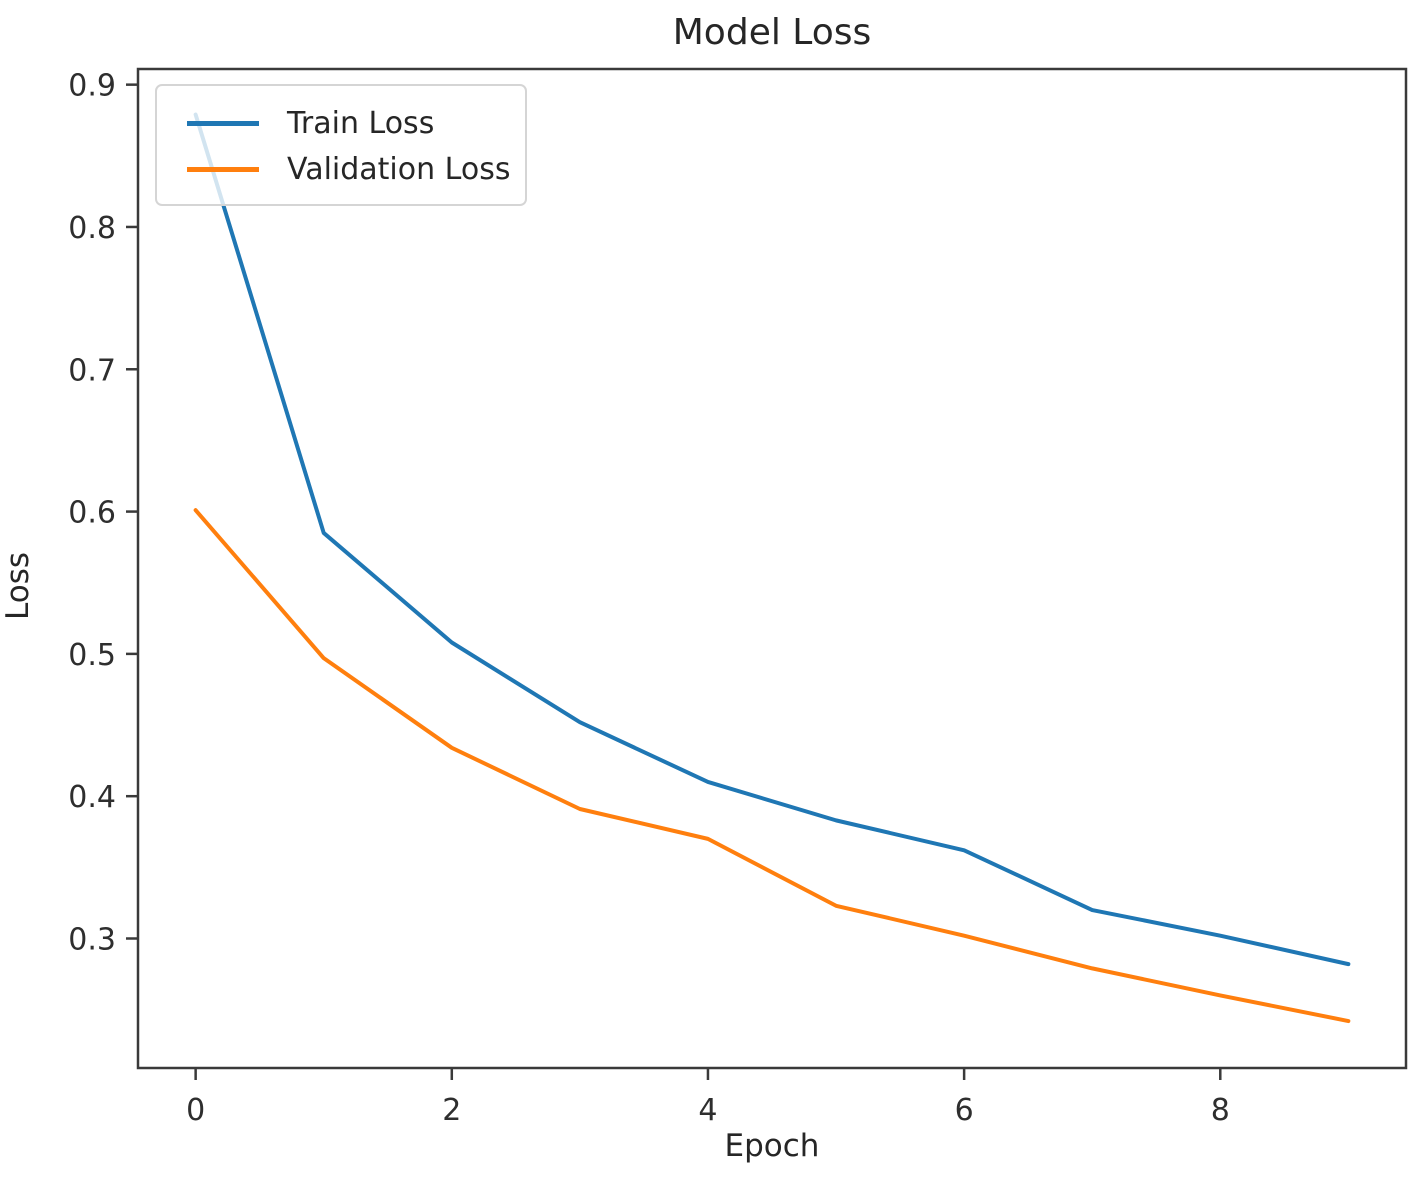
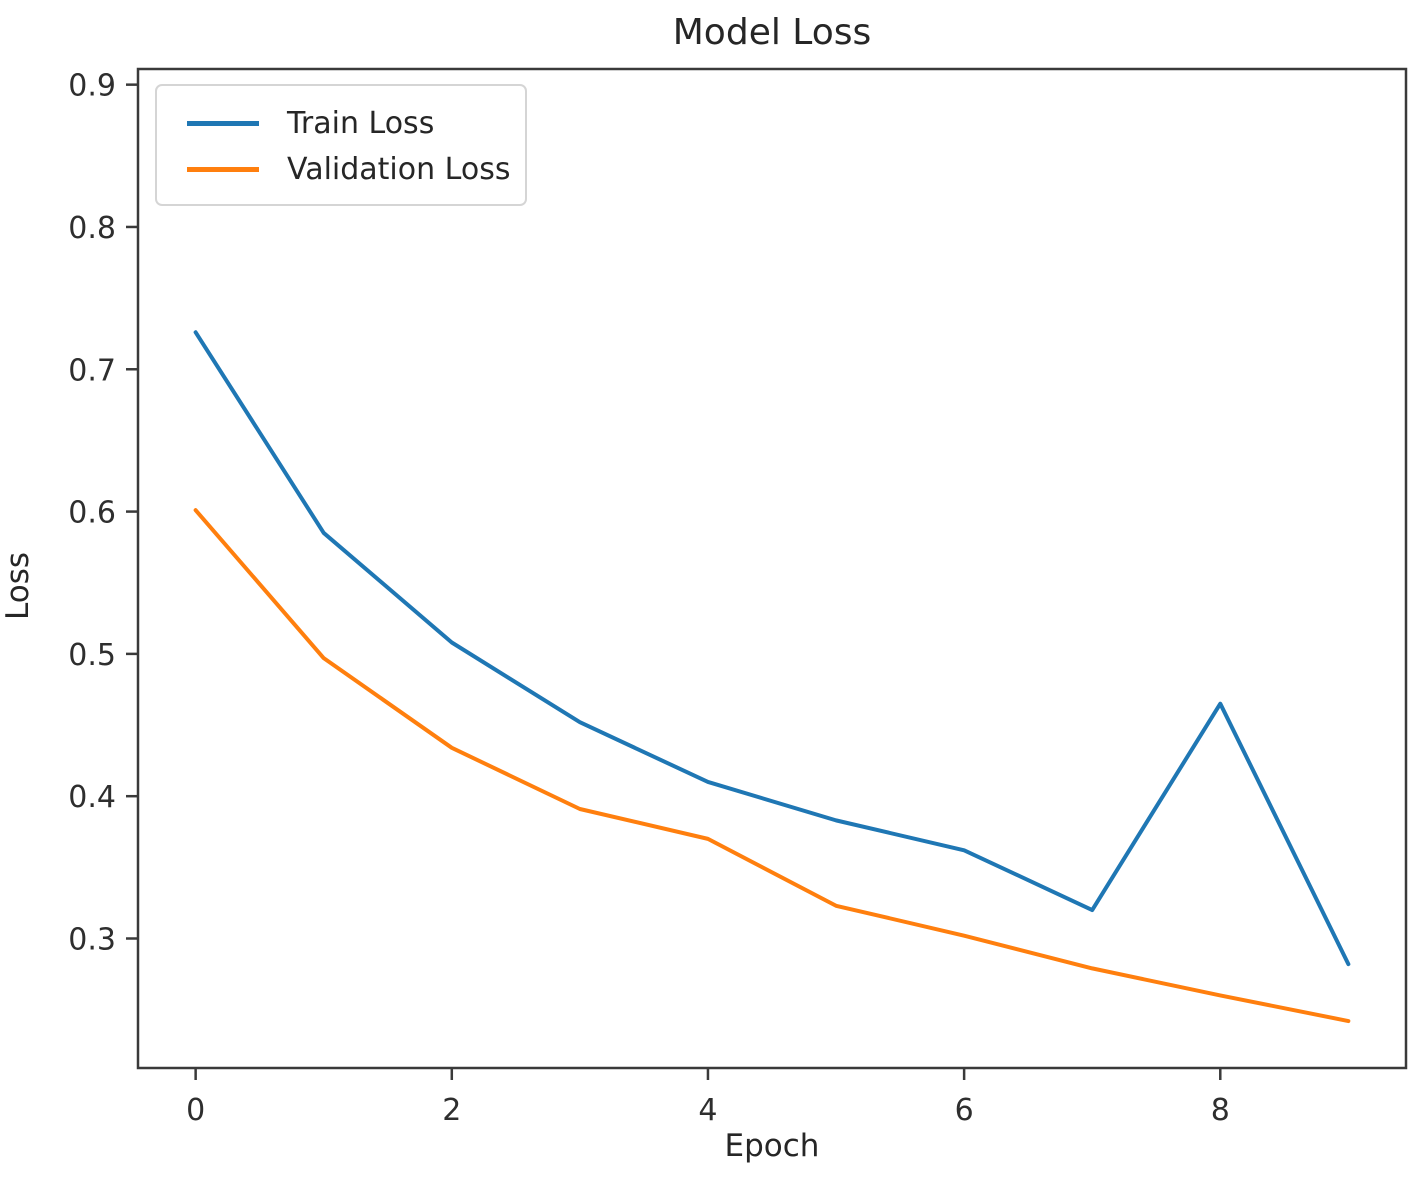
Train Loss/0: 0.879 -> 0.726
Train Loss/8: 0.302 -> 0.465
